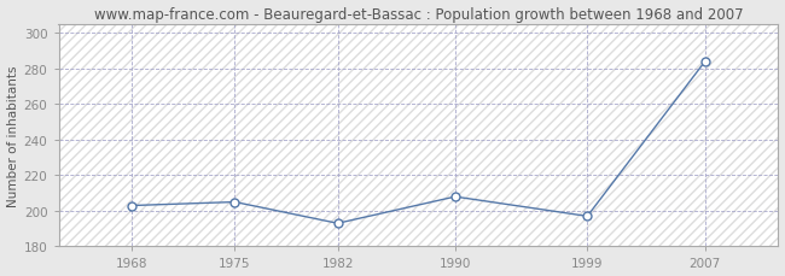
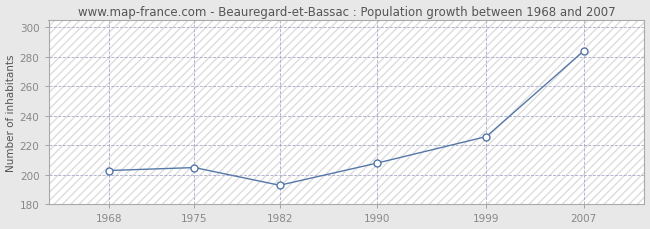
1999: 197 -> 226
